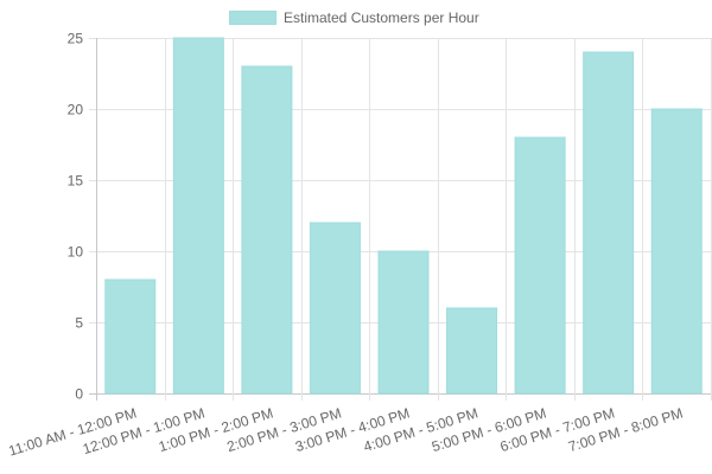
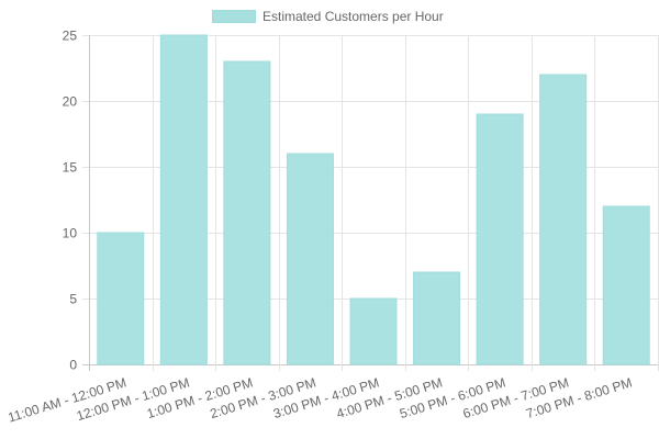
11:00 AM - 12:00 PM: 8 -> 10
2:00 PM - 3:00 PM: 12 -> 16
3:00 PM - 4:00 PM: 10 -> 5
4:00 PM - 5:00 PM: 6 -> 7
5:00 PM - 6:00 PM: 18 -> 19
6:00 PM - 7:00 PM: 24 -> 22
7:00 PM - 8:00 PM: 20 -> 12
